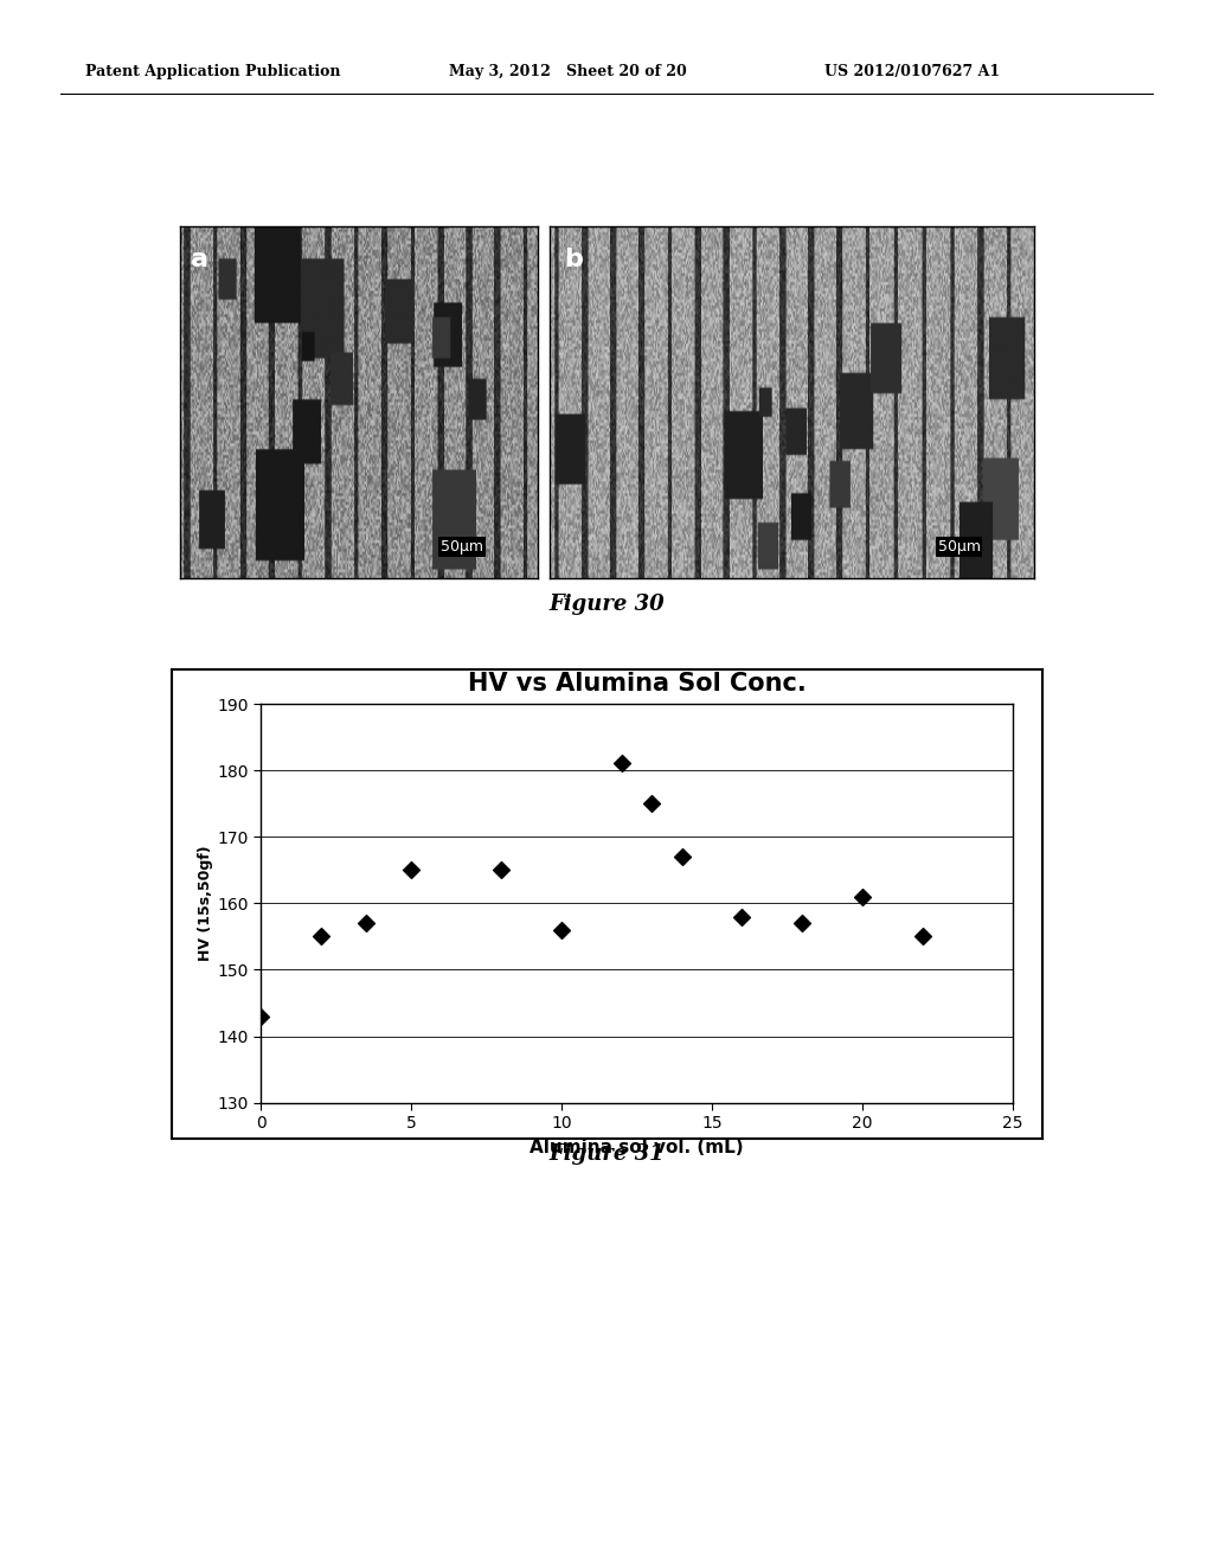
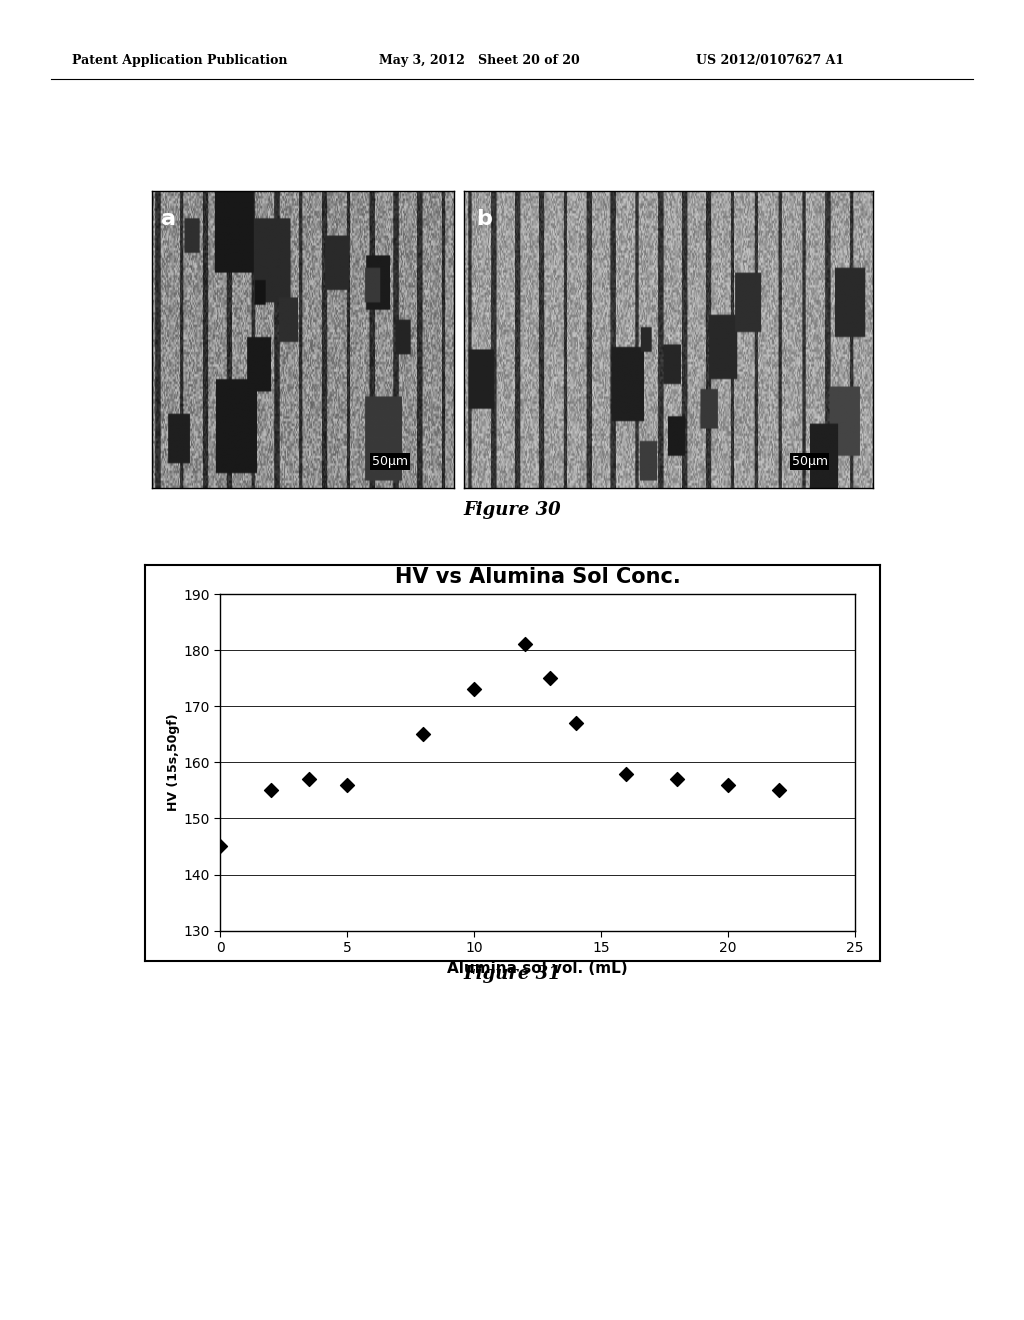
0: 143 -> 145
5: 165 -> 156
10: 156 -> 173
20: 161 -> 156
